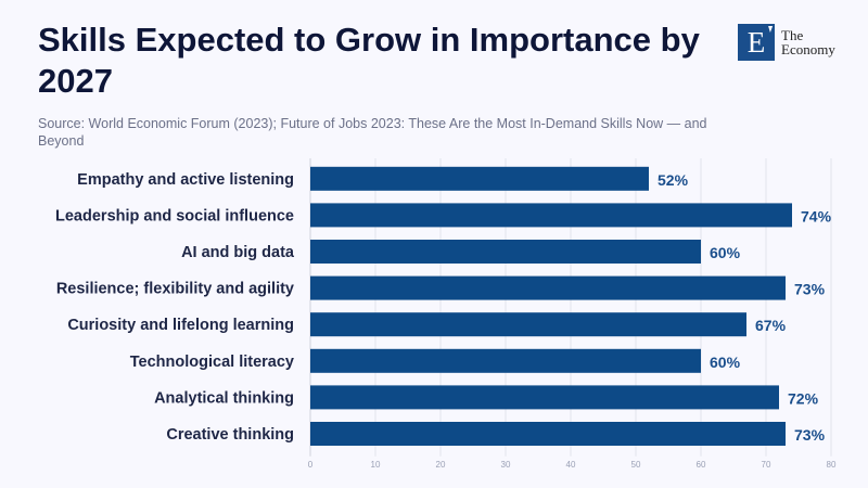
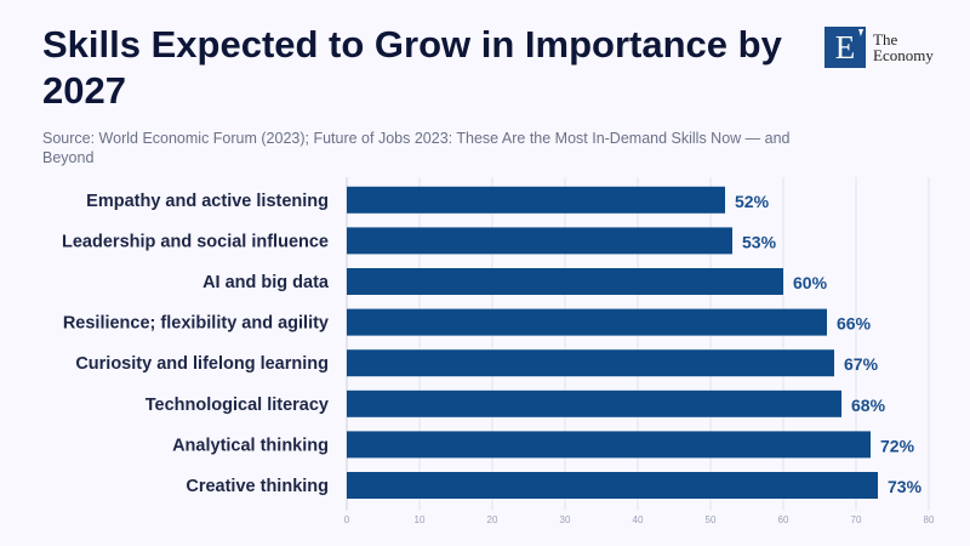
Leadership and social influence: 74% -> 53%
Resilience; flexibility and agility: 73% -> 66%
Technological literacy: 60% -> 68%
